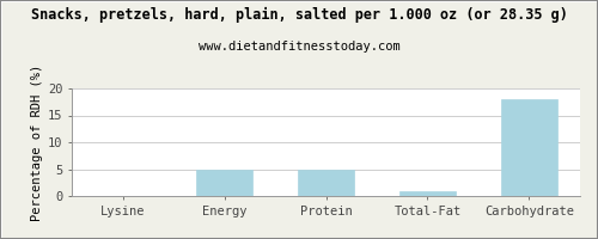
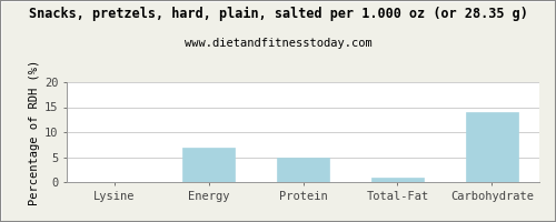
Energy: 5 -> 7
Carbohydrate: 18 -> 14
